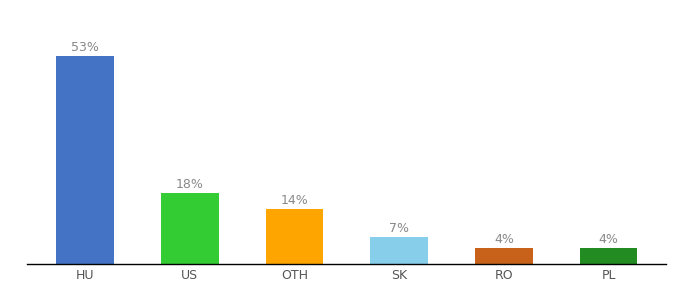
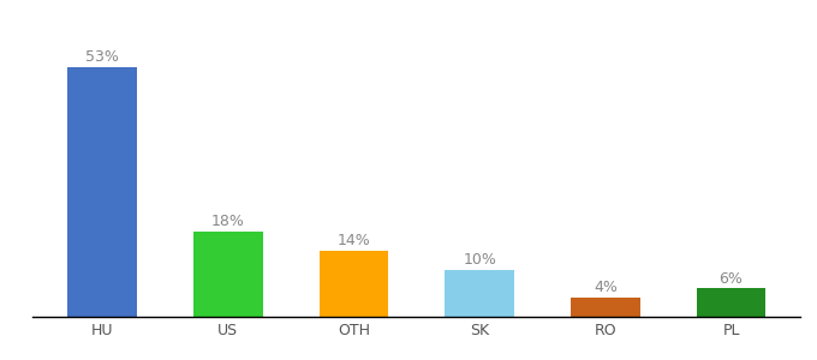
SK: 7% -> 10%
PL: 4% -> 6%
